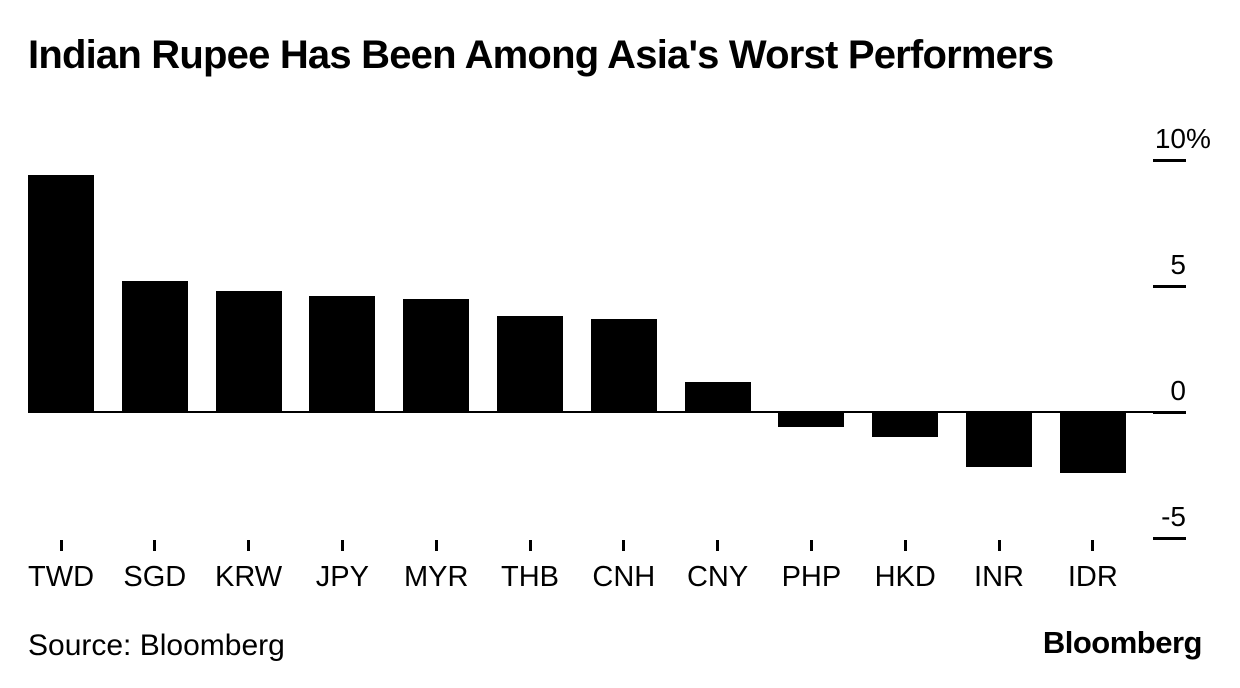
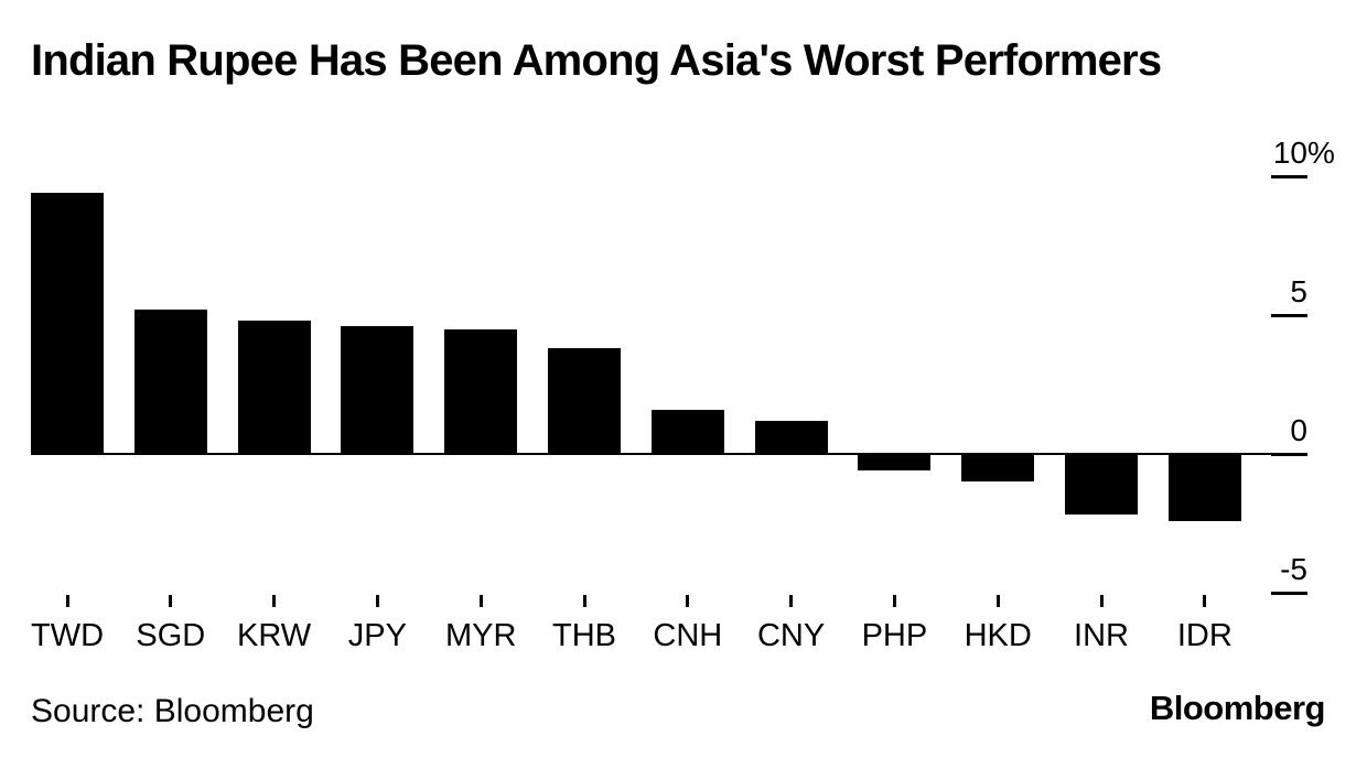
CNH: 3.7 -> 1.6
